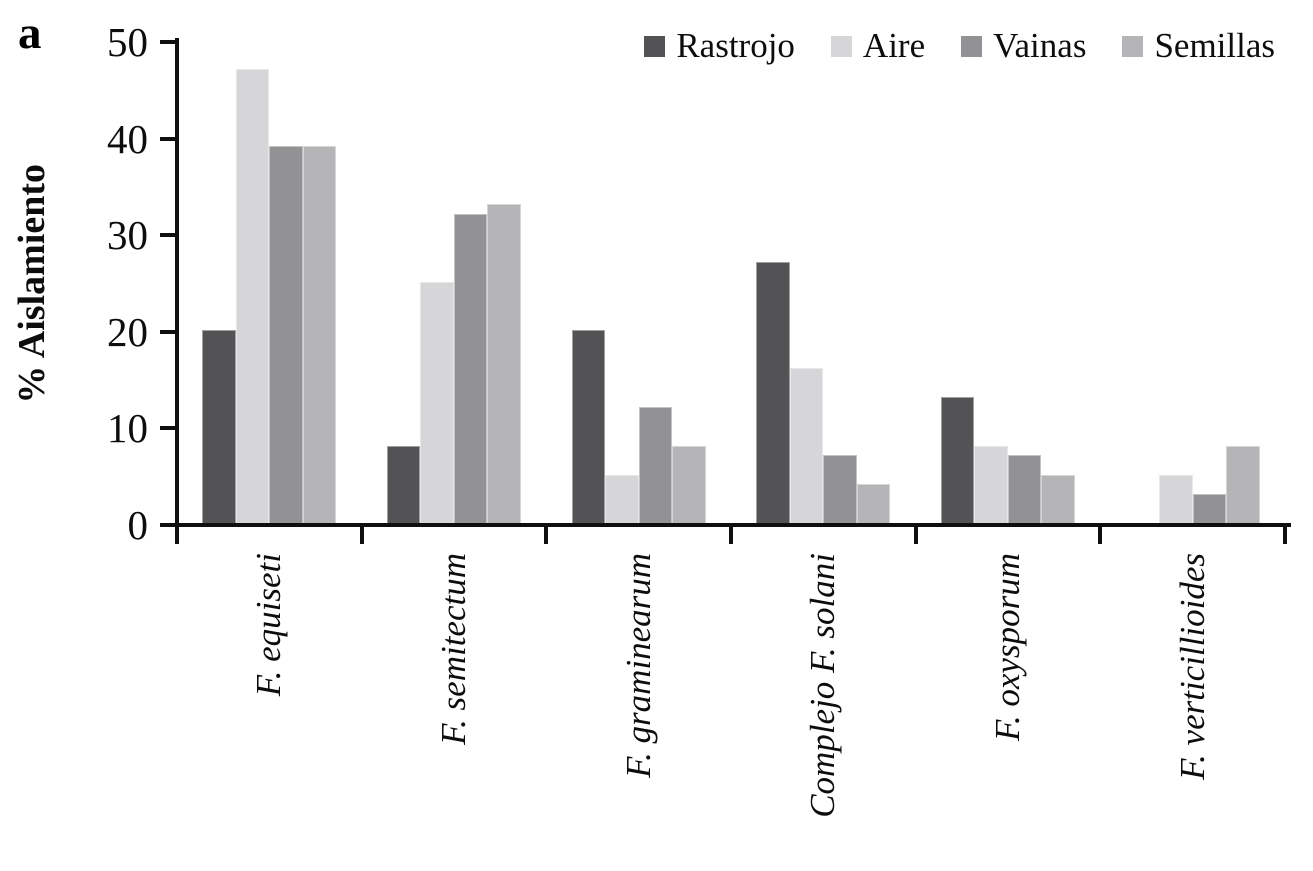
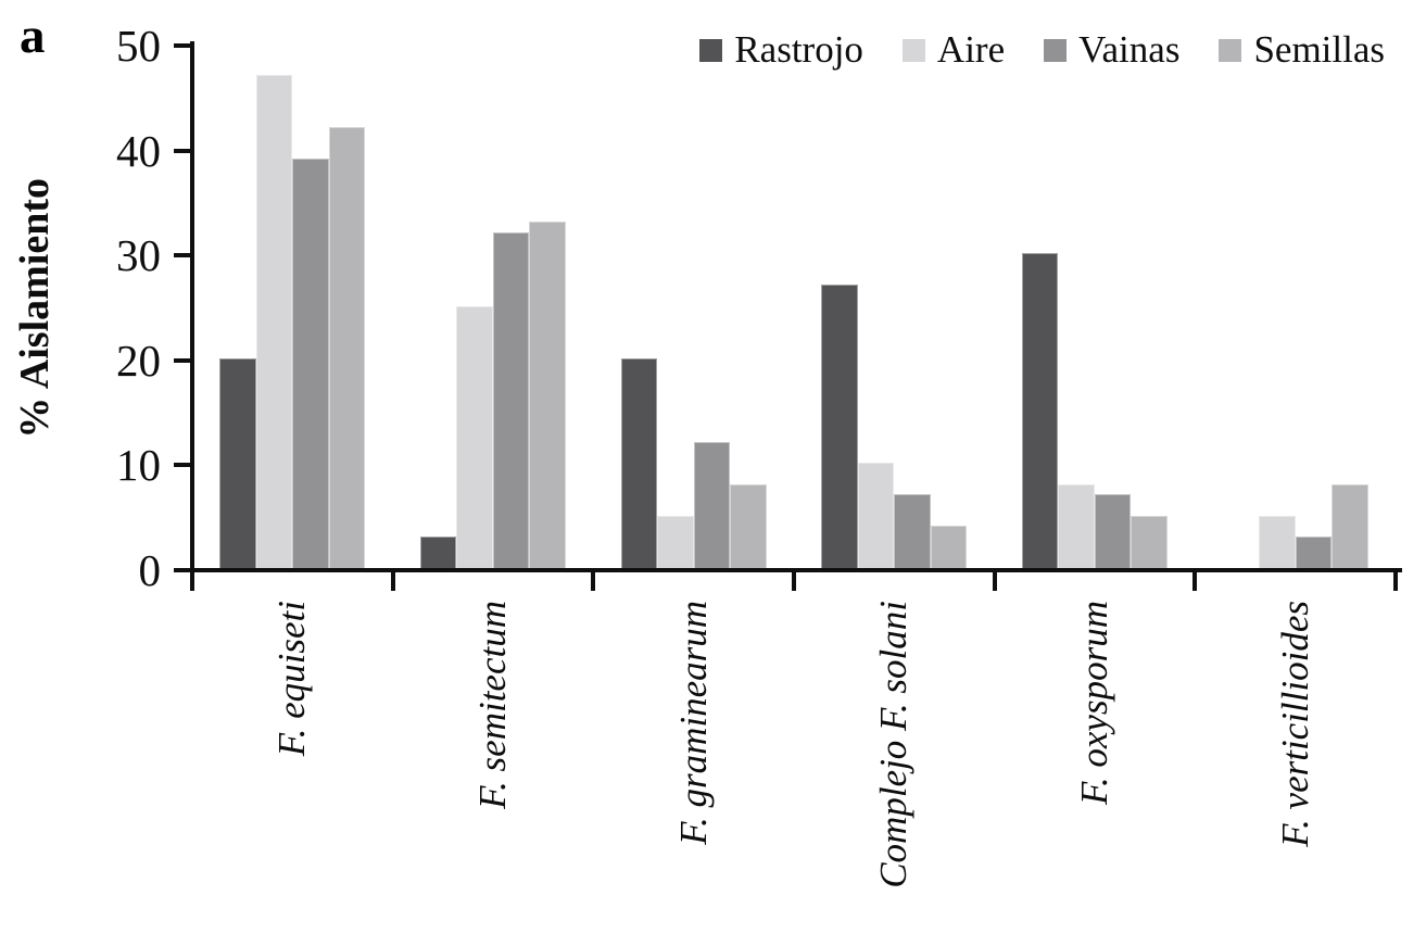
Semillas/F. equiseti: 39 -> 42
Rastrojo/F. semitectum: 8 -> 3
Aire/Complejo F. solani: 16 -> 10
Rastrojo/F. oxysporum: 13 -> 30
